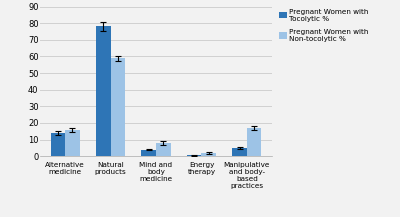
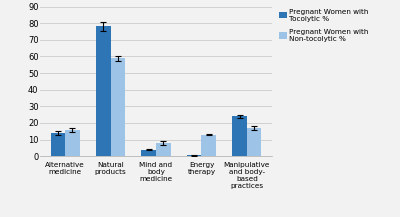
Pregnant Women with Non-tocolytic %/Energy therapy: 2 -> 13
Pregnant Women with Tocolytic %/Manipulative and body- based practices: 5 -> 24
